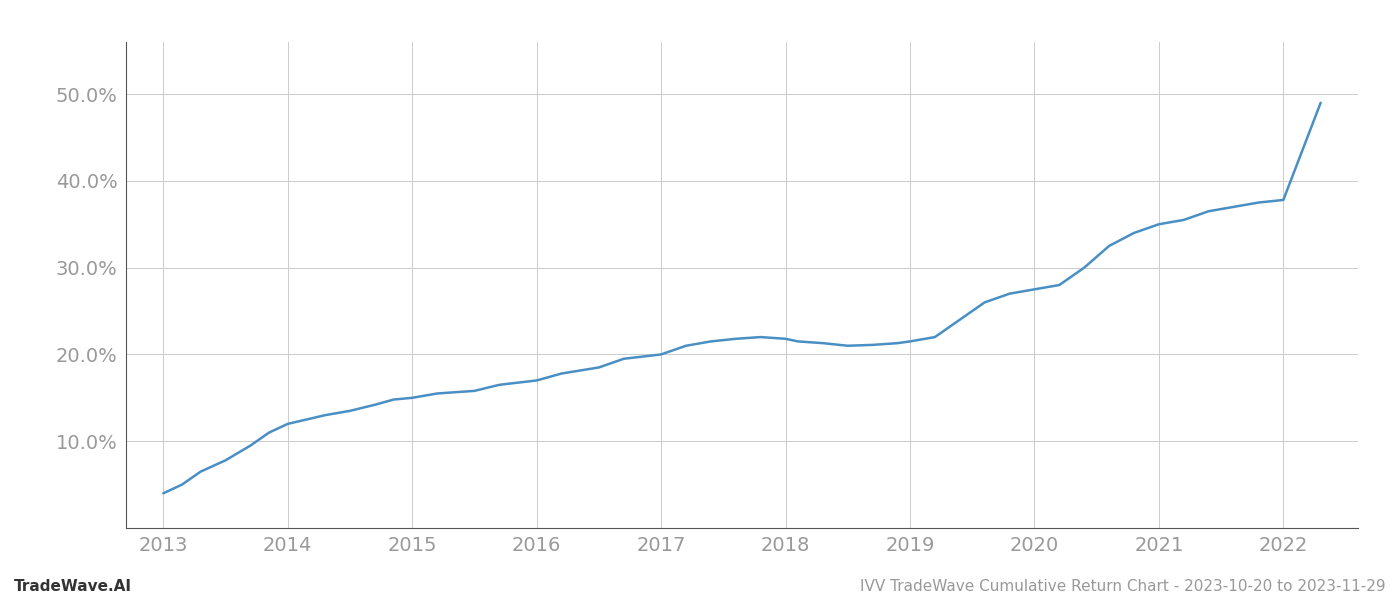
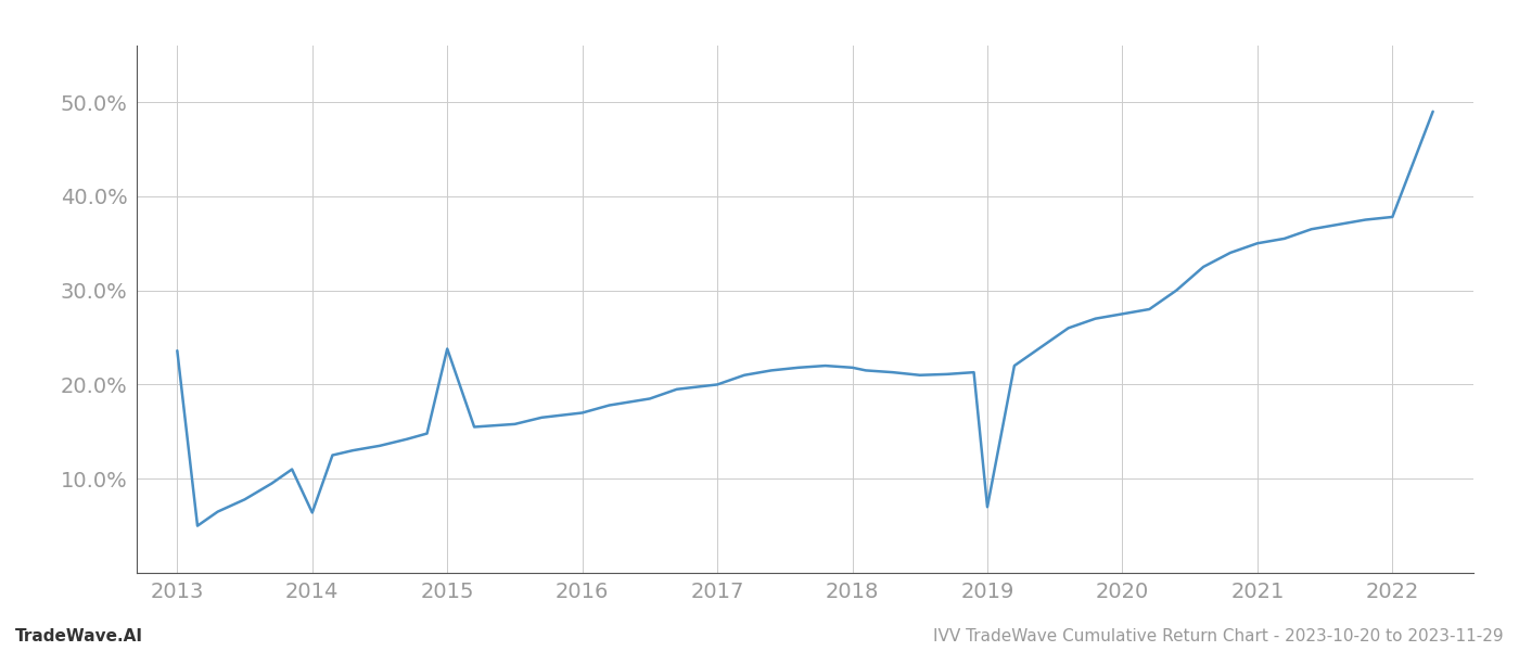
2013: 4.0% -> 23.6%
2014: 12.0% -> 6.4%
2015: 15.0% -> 23.8%
2019: 21.5% -> 7.0%
